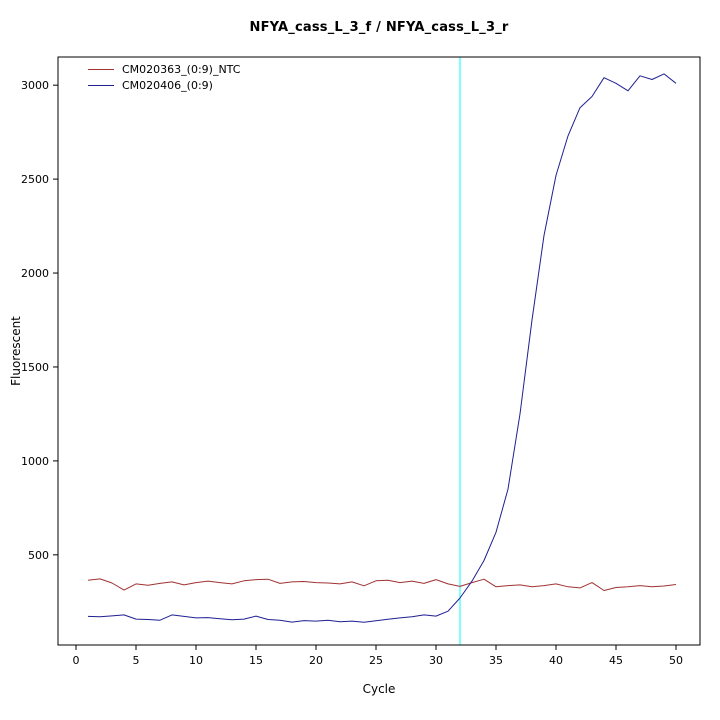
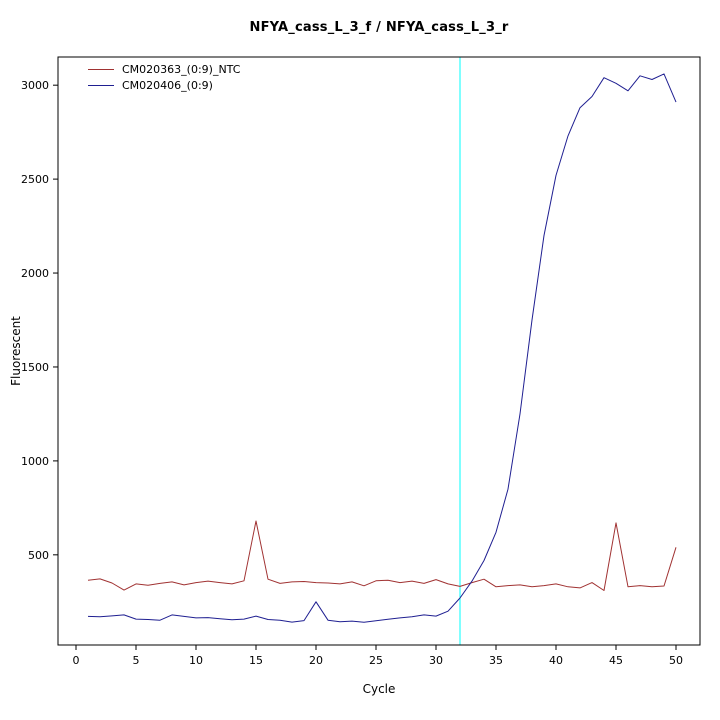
CM020363_(0:9)_NTC/15: 370 -> 680
CM020406_(0:9)/20: 150 -> 250
CM020363_(0:9)_NTC/45: 330 -> 670
CM020363_(0:9)_NTC/50: 340 -> 540
CM020406_(0:9)/50: 3010 -> 2910
